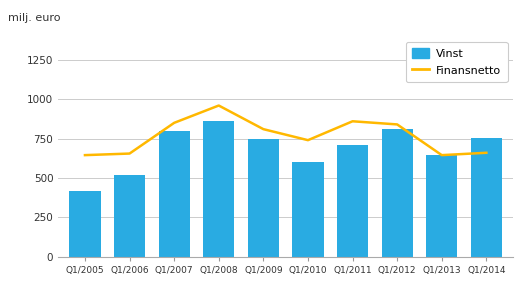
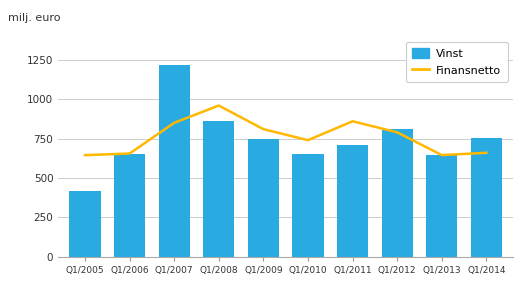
Vinst/Q1/2006: 520 -> 650
Vinst/Q1/2007: 800 -> 1220
Vinst/Q1/2010: 600 -> 650
Finansnetto/Q1/2012: 840 -> 790
